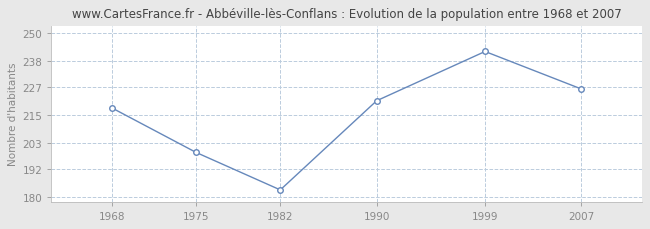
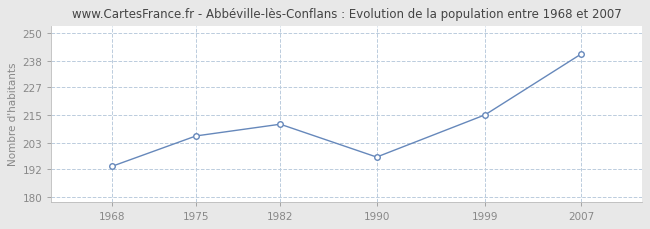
1968: 218 -> 193
1975: 199 -> 206
1982: 183 -> 211
1990: 221 -> 197
1999: 242 -> 215
2007: 226 -> 241
